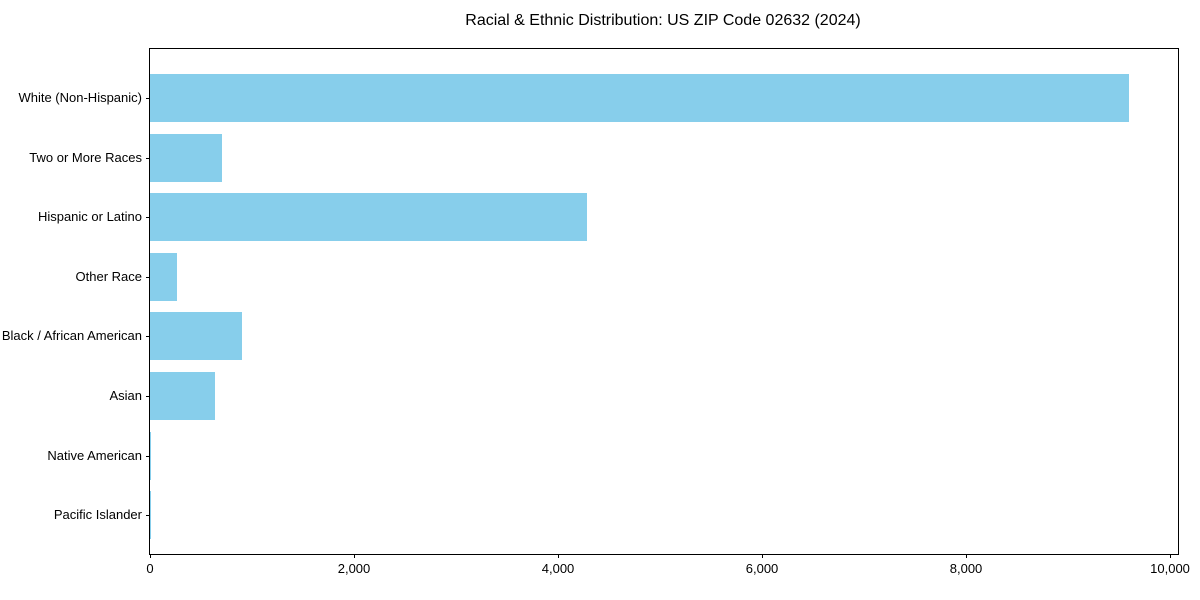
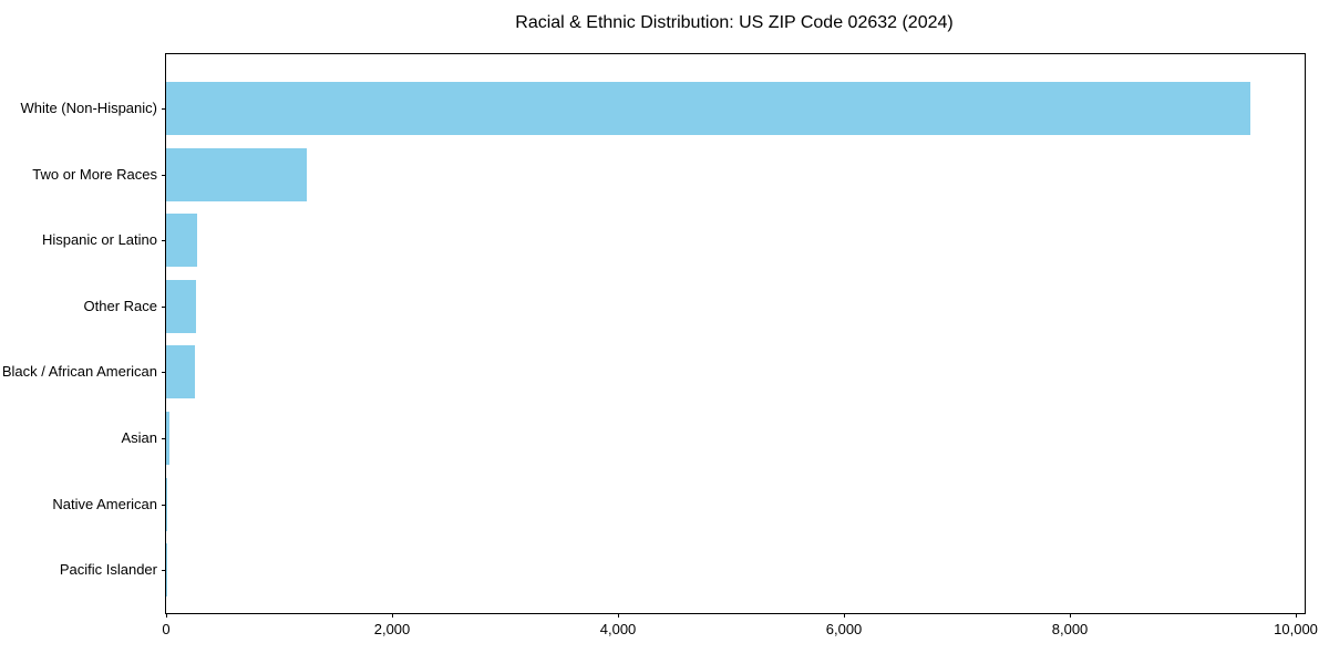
Two or More Races: 710 -> 1240
Hispanic or Latino: 4280 -> 270
Black / African American: 900 -> 260
Asian: 640 -> 30
